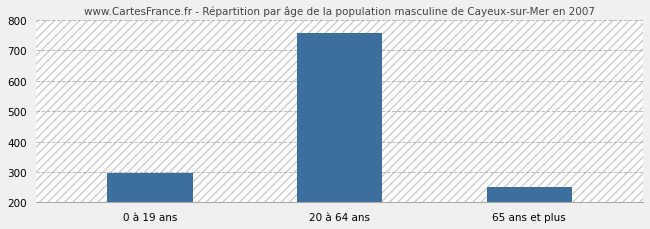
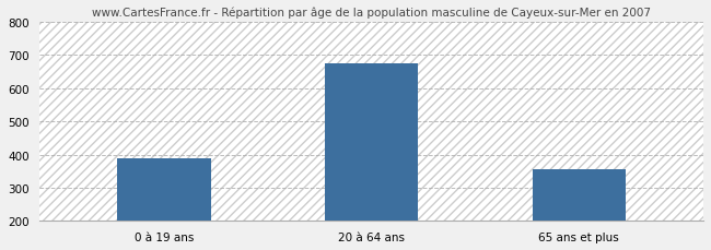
0 à 19 ans: 298 -> 390
20 à 64 ans: 757 -> 675
65 ans et plus: 251 -> 355
